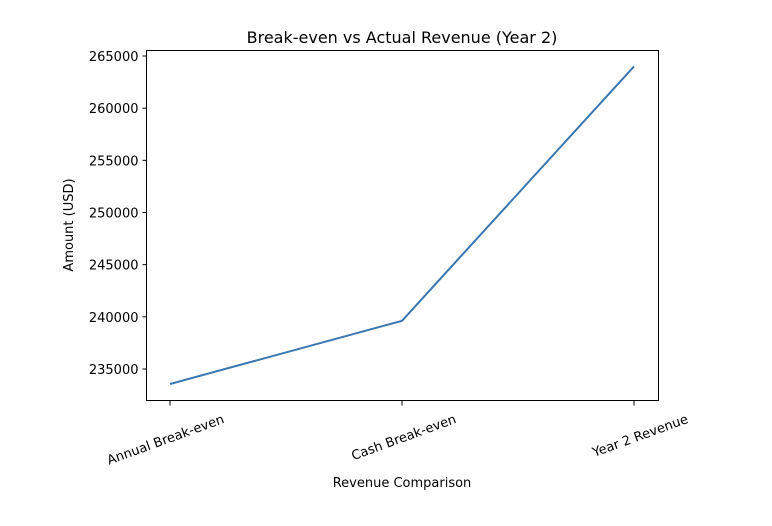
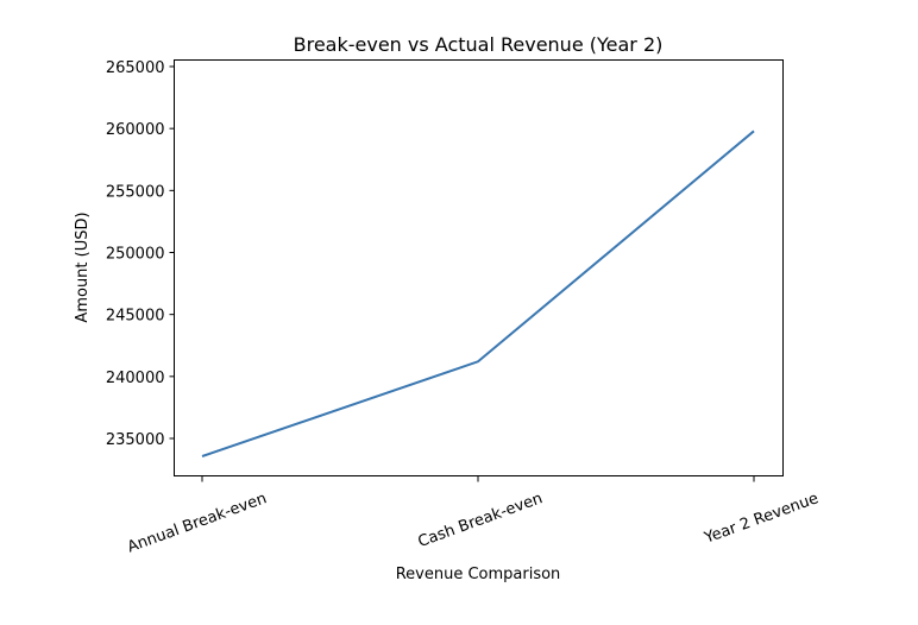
Cash Break-even: 239600 -> 241200
Year 2 Revenue: 264000 -> 259800
